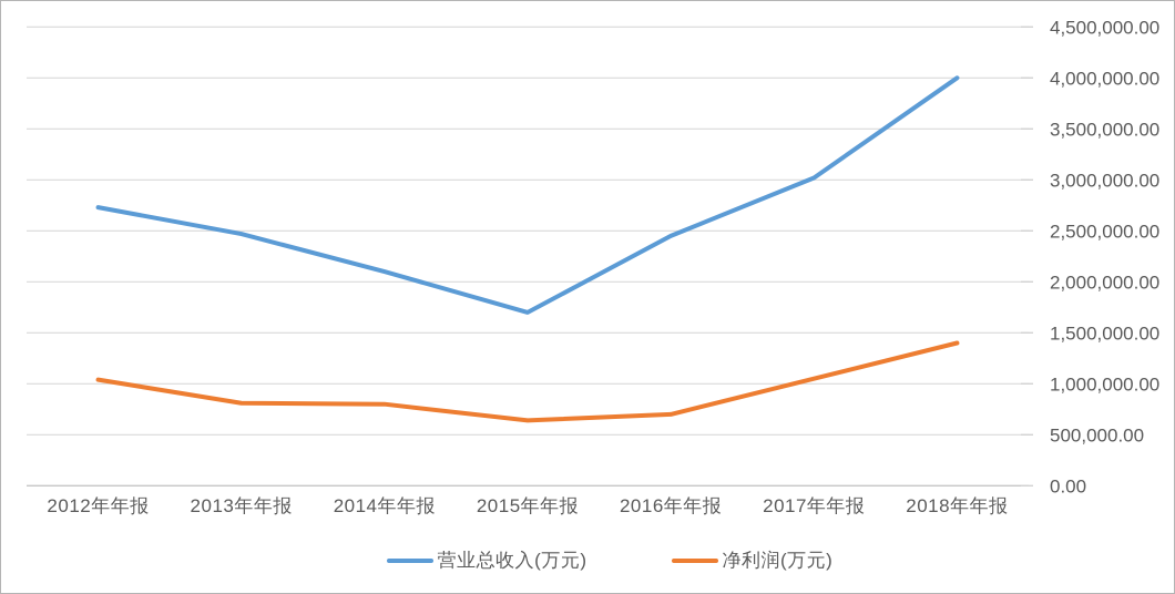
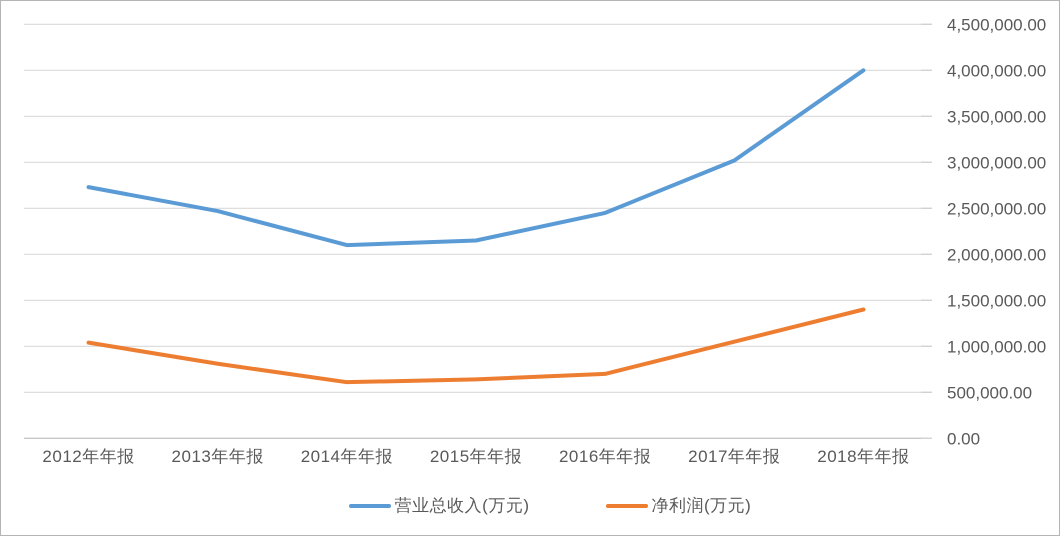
净利润(万元)/2014年年报: 800000 -> 600000
营业总收入(万元)/2015年年报: 1700000 -> 2200000
